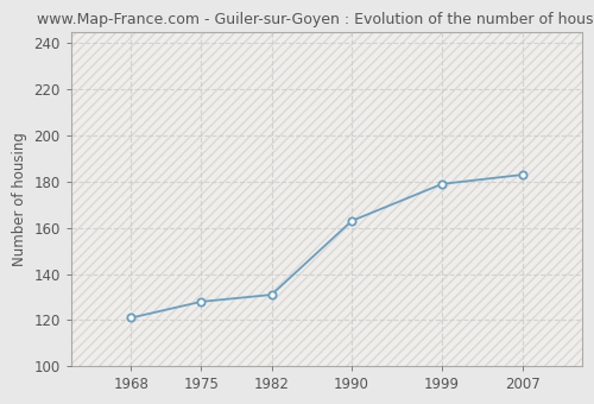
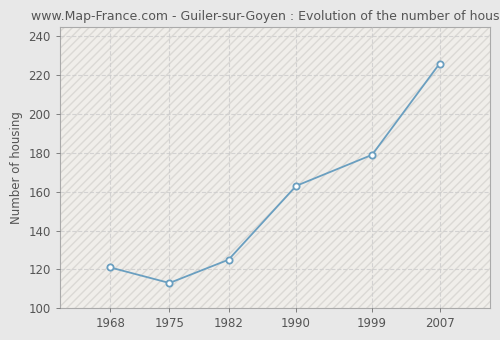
1975: 128 -> 113
1982: 131 -> 125
2007: 183 -> 226
